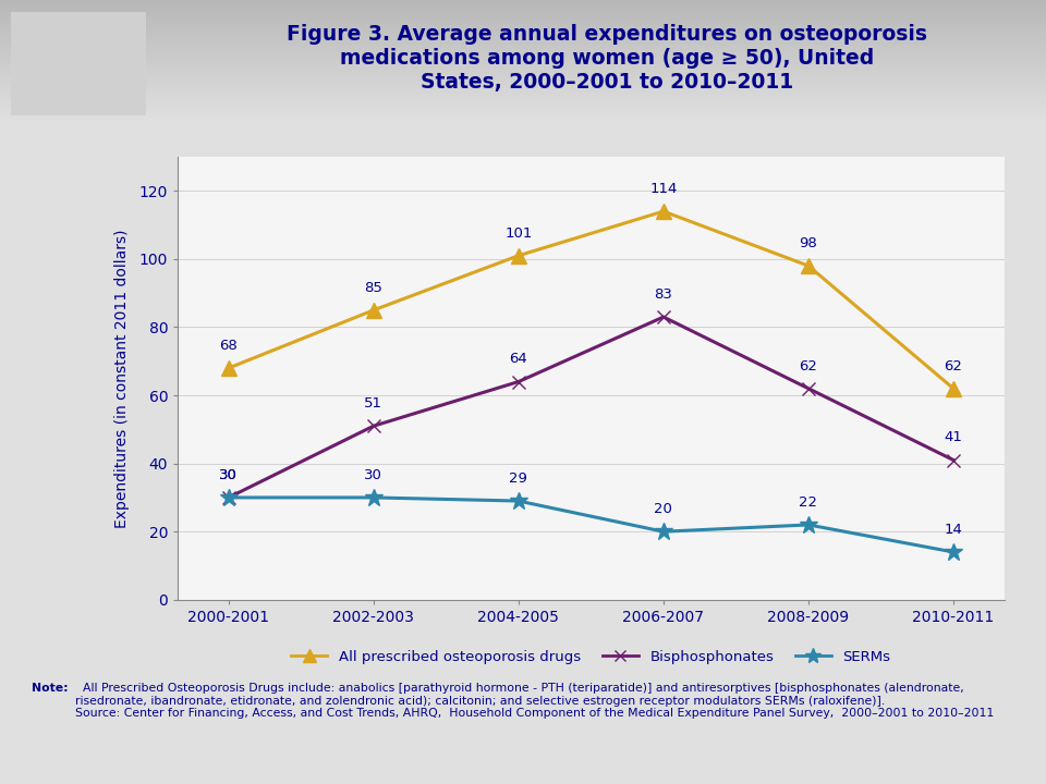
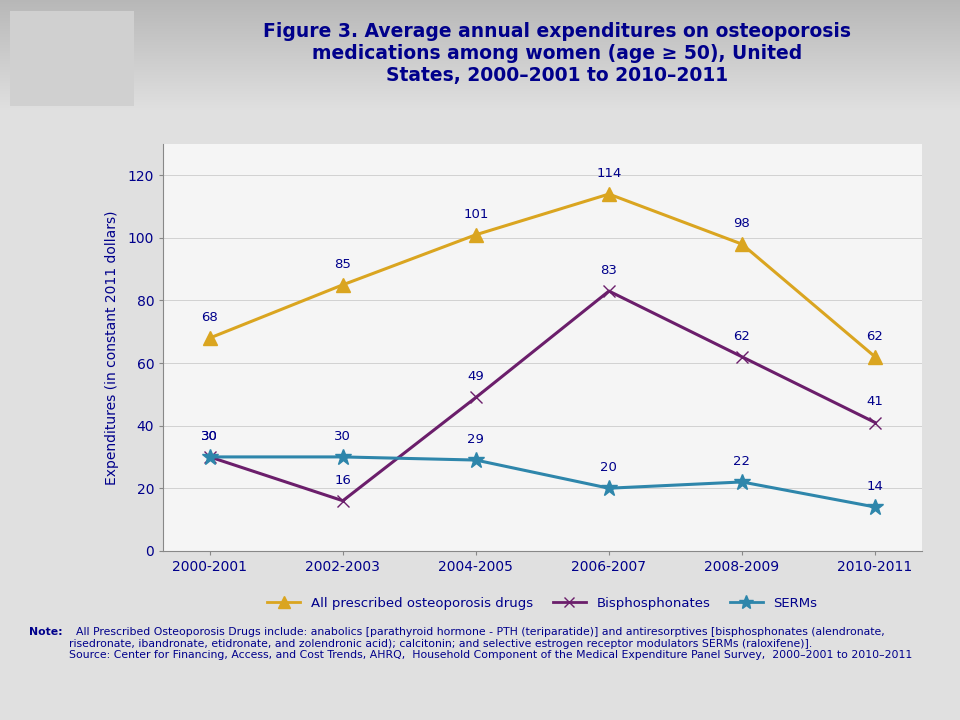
Bisphosphonates/2002-2003: 51 -> 16
Bisphosphonates/2004-2005: 64 -> 49
